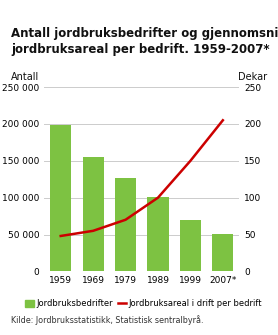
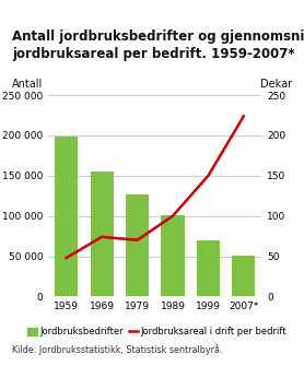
Jordbruksareal i drift per bedrift/1969: 55 -> 74
Jordbruksareal i drift per bedrift/2007*: 205 -> 224
